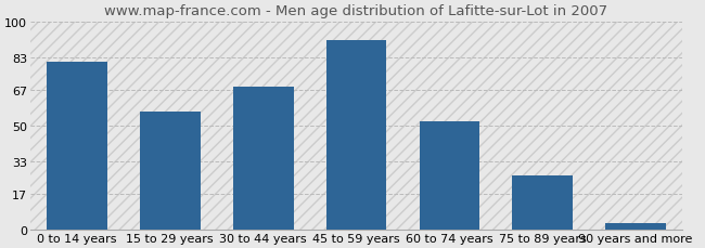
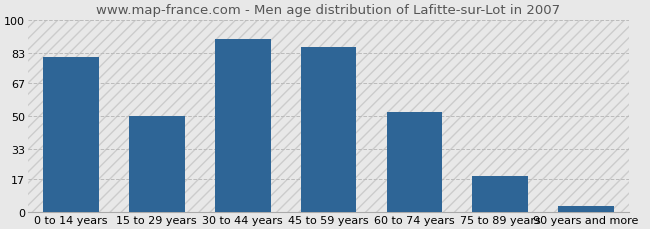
15 to 29 years: 57 -> 50
30 to 44 years: 69 -> 90
45 to 59 years: 91 -> 86
75 to 89 years: 26 -> 19
